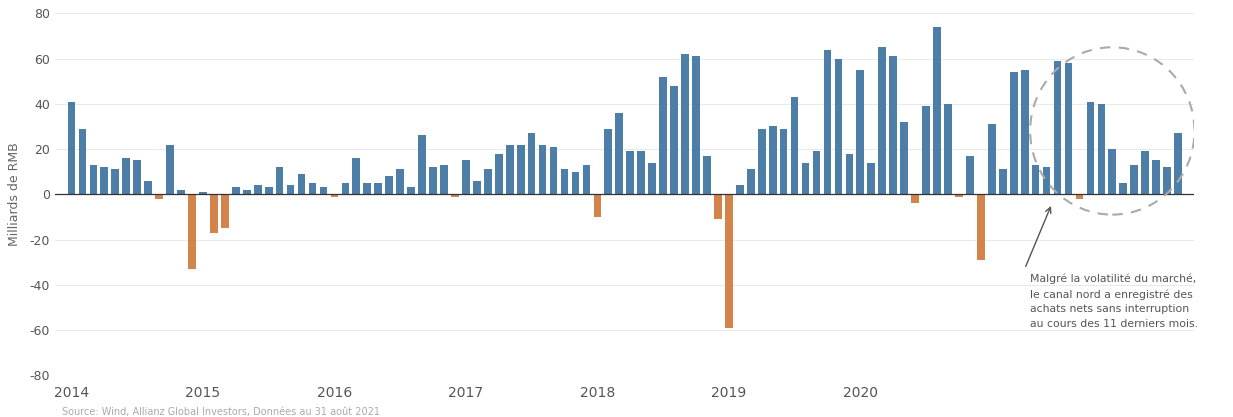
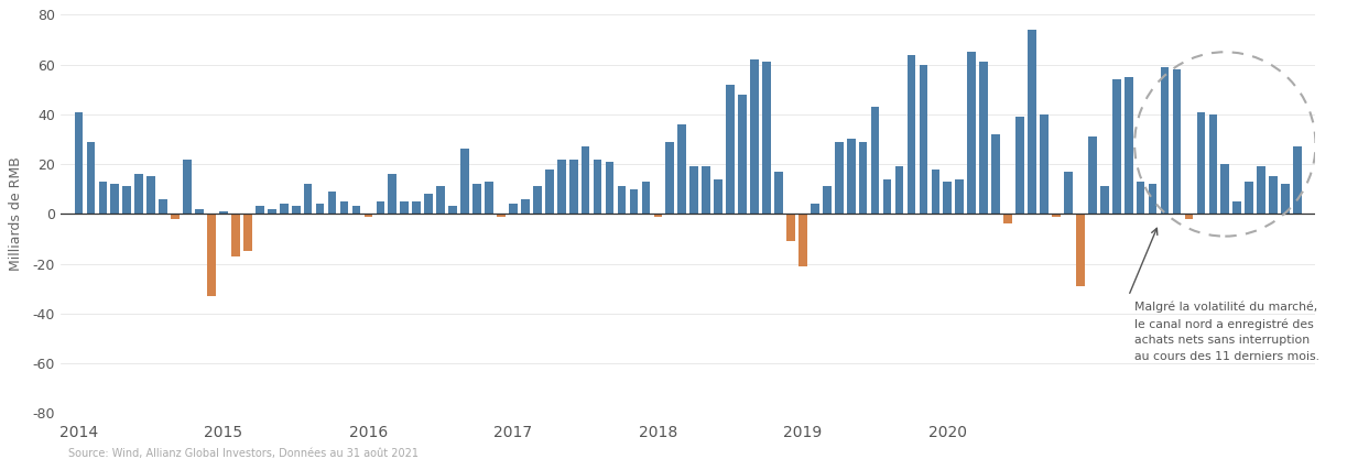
2017: 15 -> 4
2018: -10 -> -1
2019: -59 -> -21
2020: 55 -> 13
